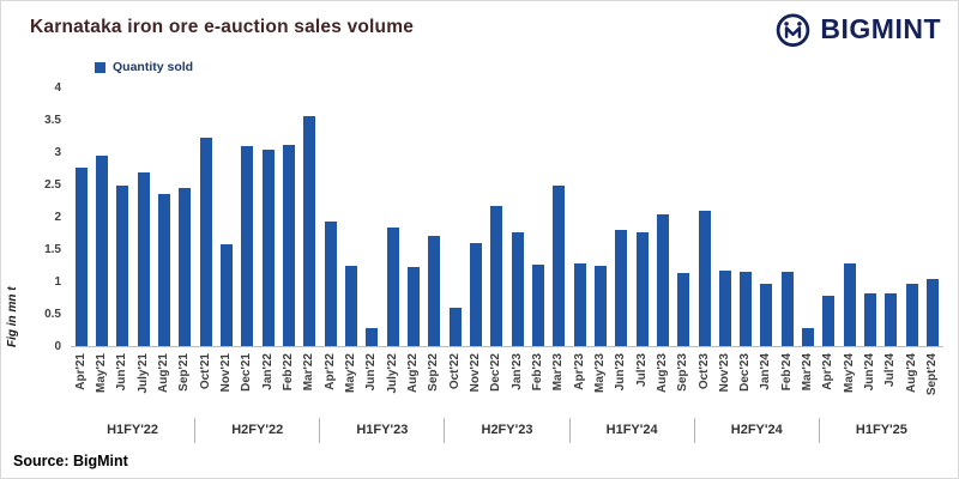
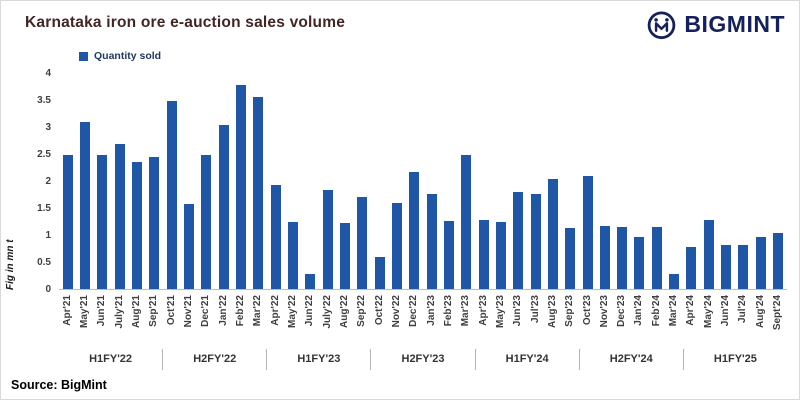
Apr'21: 2.8 -> 2.5
May'21: 3.0 -> 3.1
Oct'21: 3.2 -> 3.5
Dec'21: 3.1 -> 2.5
Feb'22: 3.1 -> 3.8
